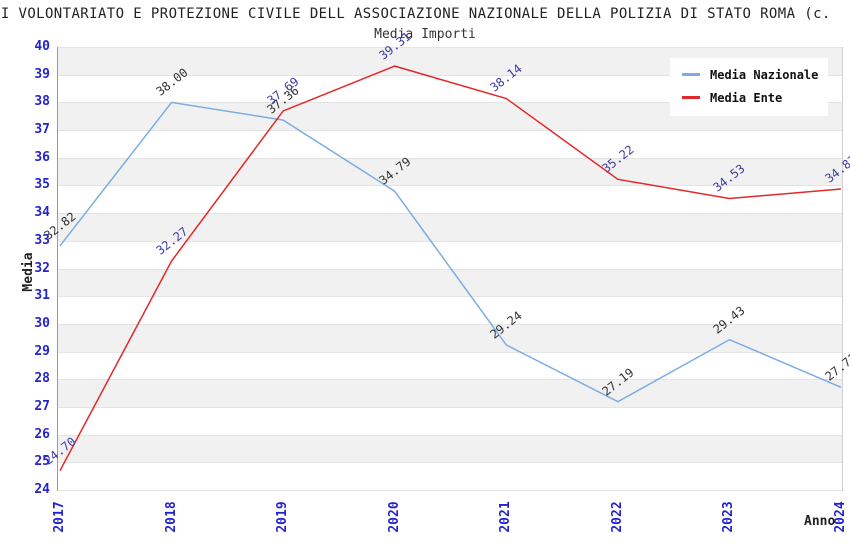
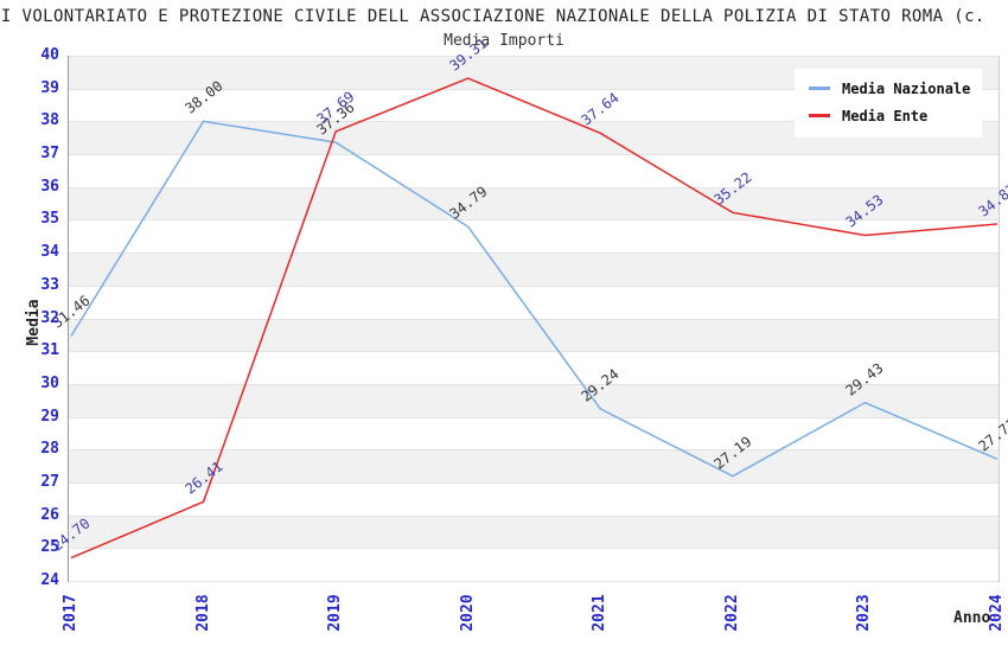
Media Nazionale/2017: 32.82 -> 31.46
Media Ente/2018: 32.27 -> 26.41
Media Ente/2021: 38.14 -> 37.64
